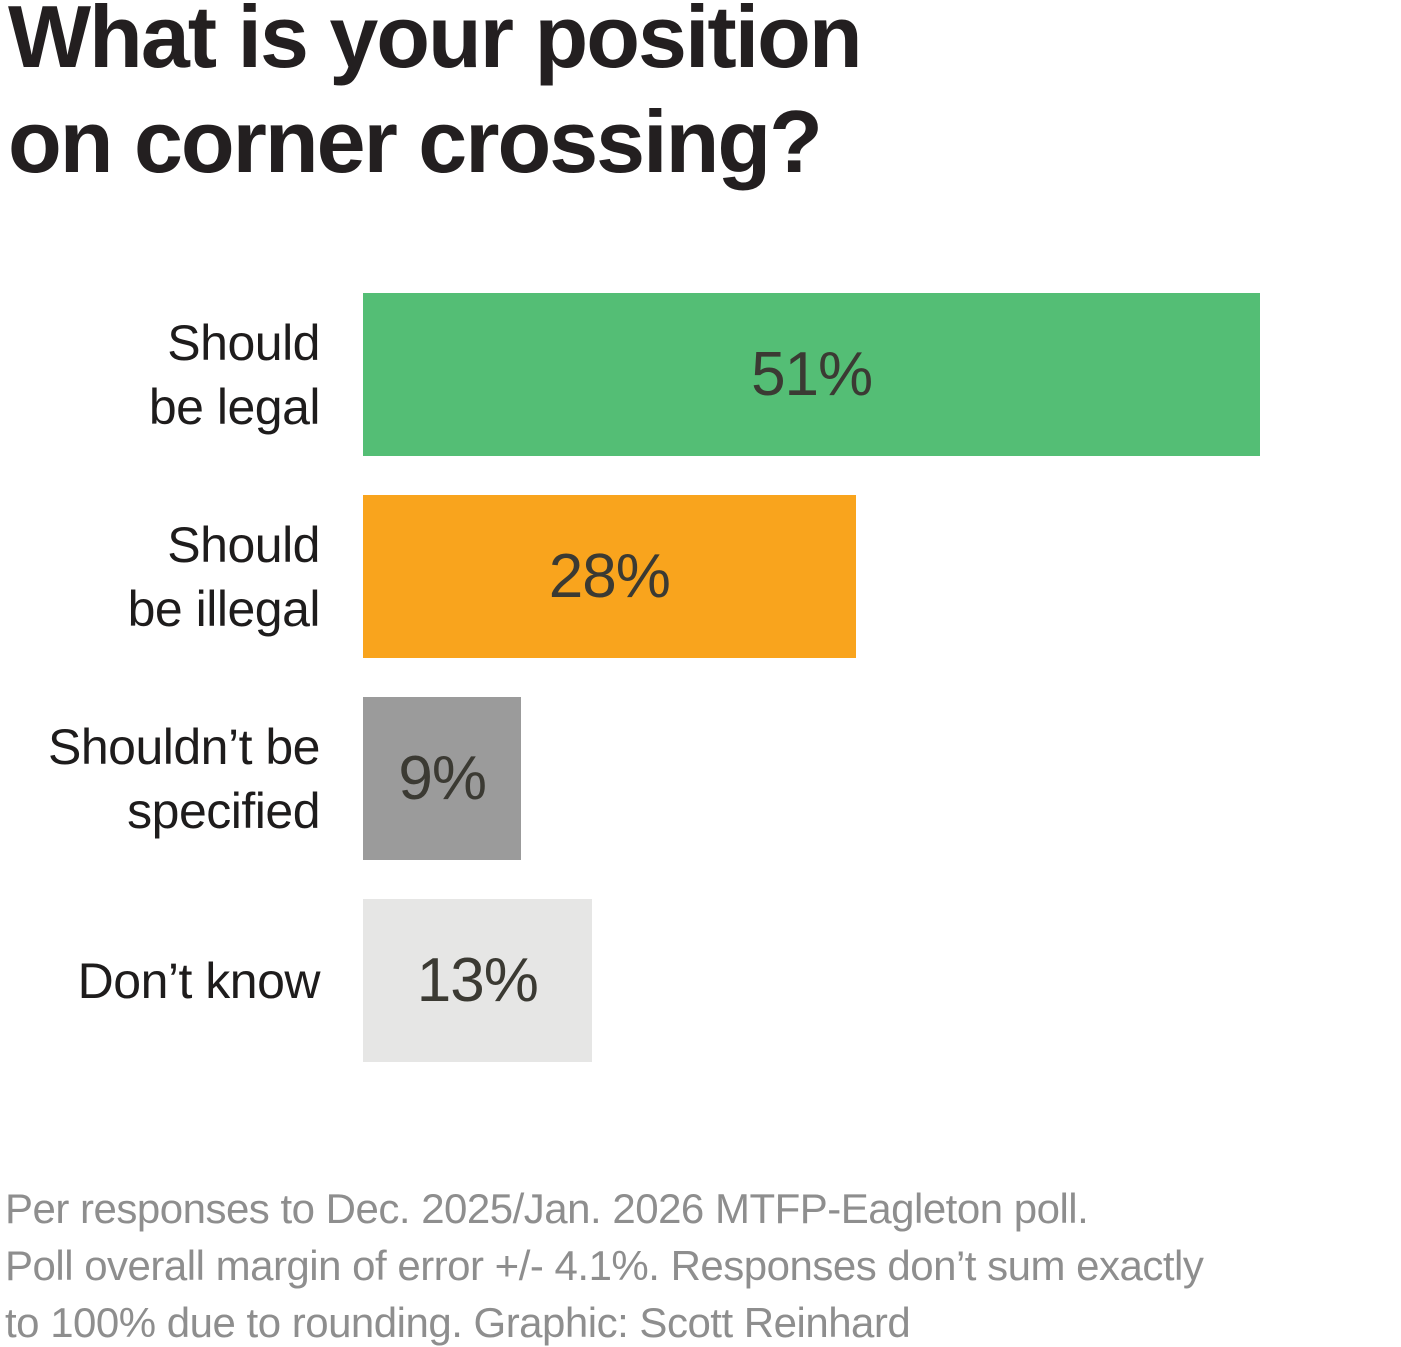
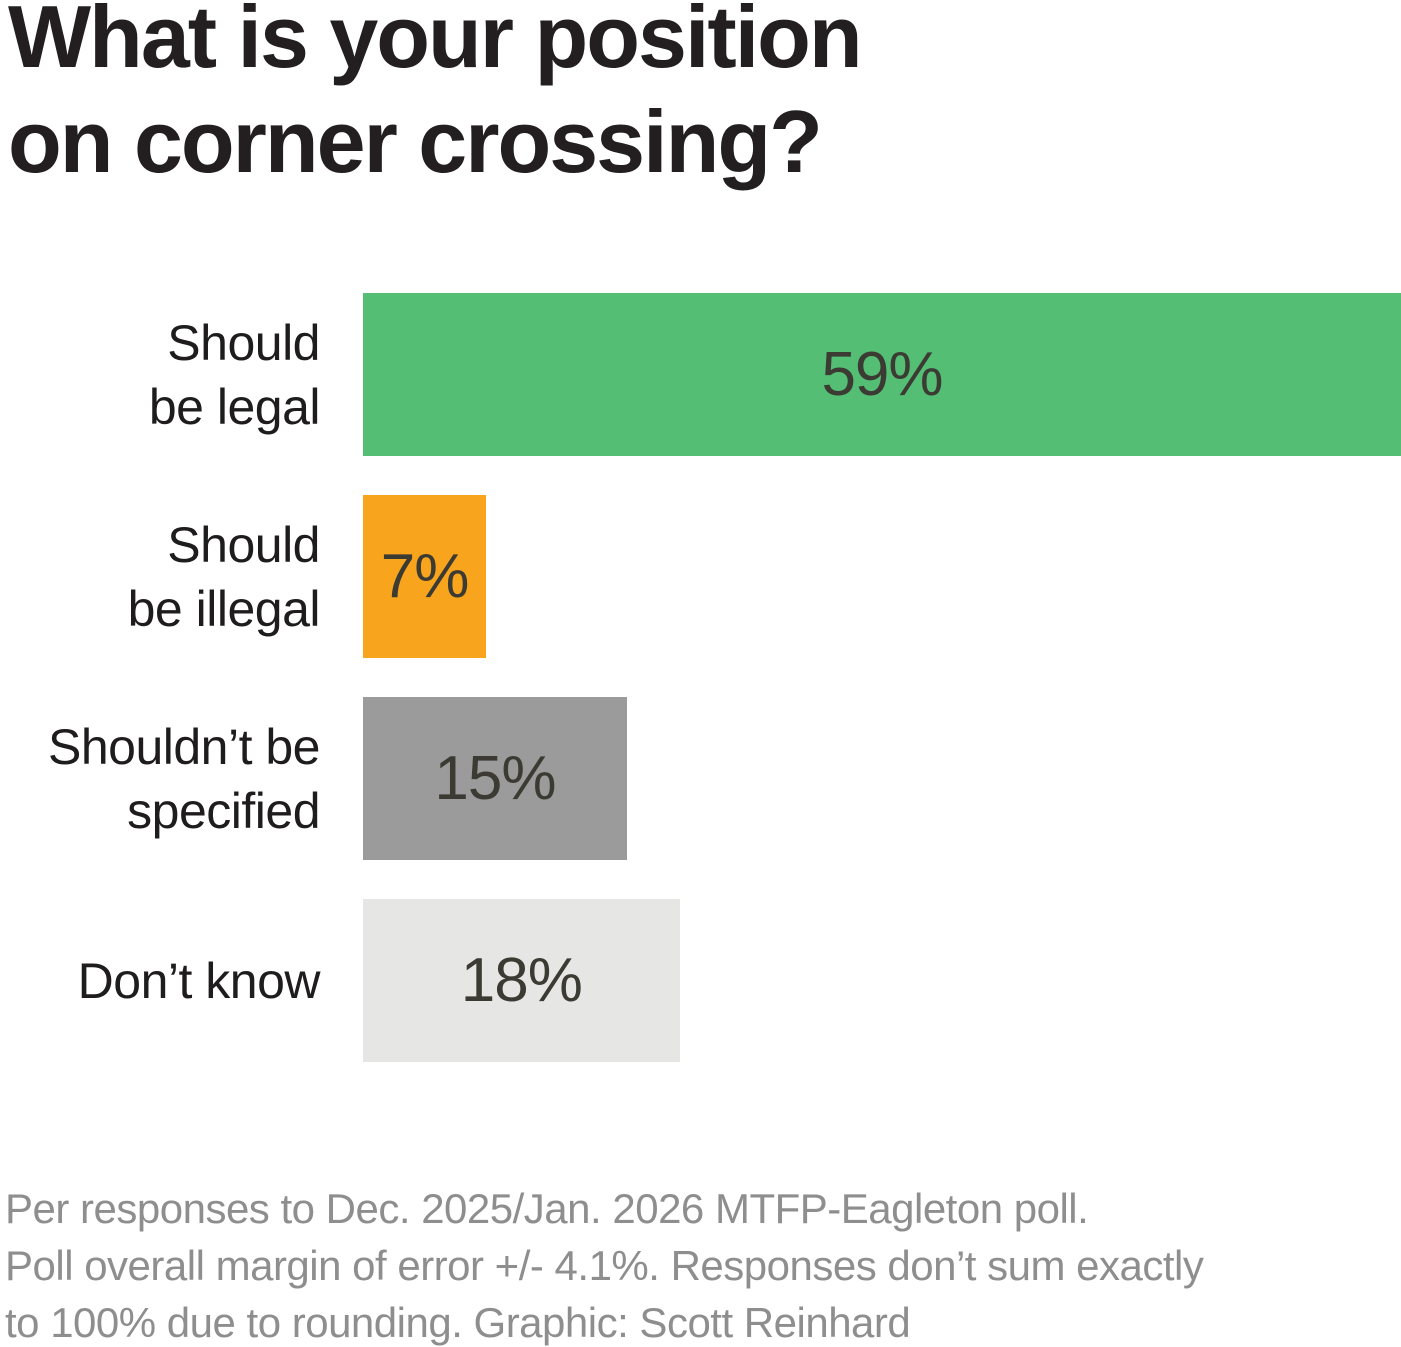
Should be legal: 51% -> 59%
Should be illegal: 28% -> 7%
Shouldn’t be specified: 9% -> 15%
Don’t know: 13% -> 18%
